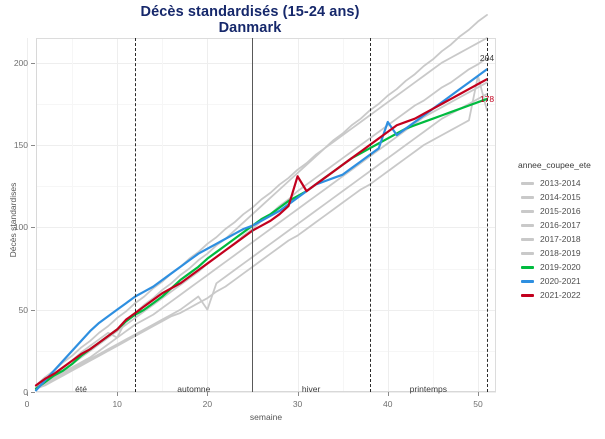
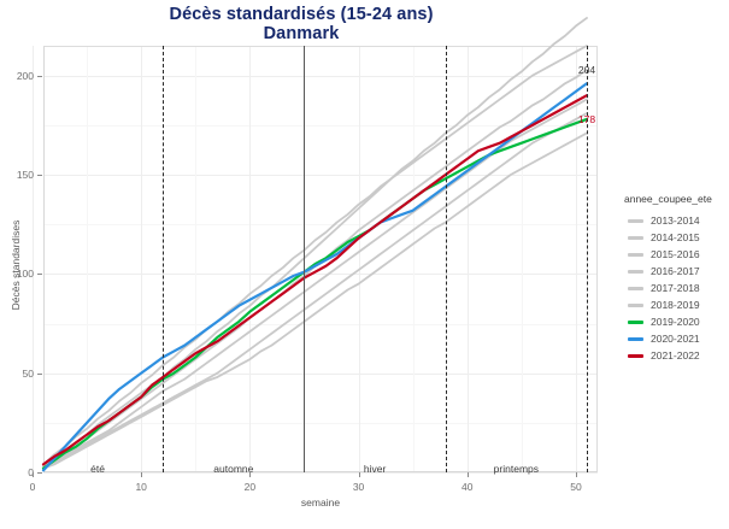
2014-2015/10: 33 -> 40
2017-2018/20: 50 -> 62
2021-2022/30: 131 -> 118
2020-2021/40: 164 -> 152
2018-2019/50: 192 -> 168
